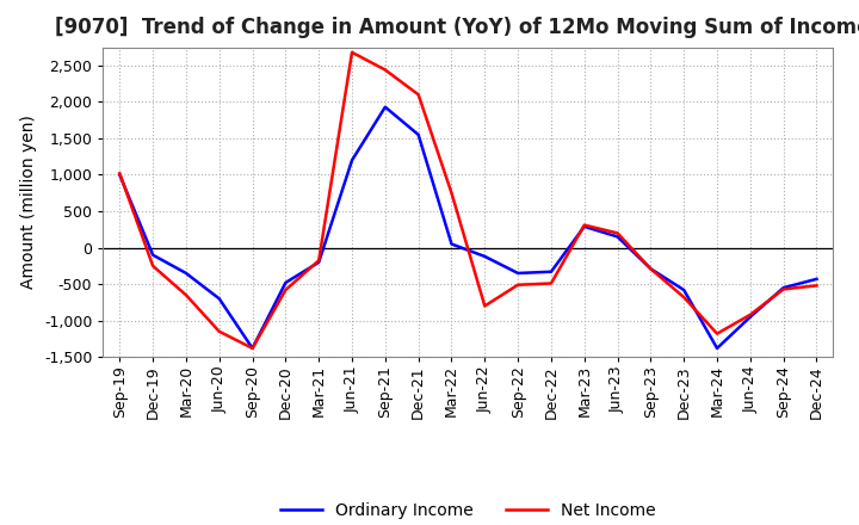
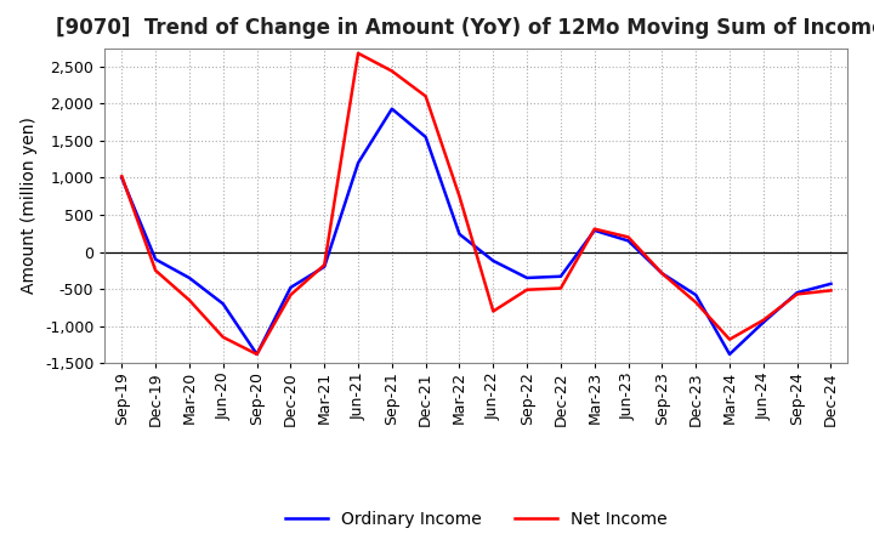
Ordinary Income/Mar-22: 50 -> 240
